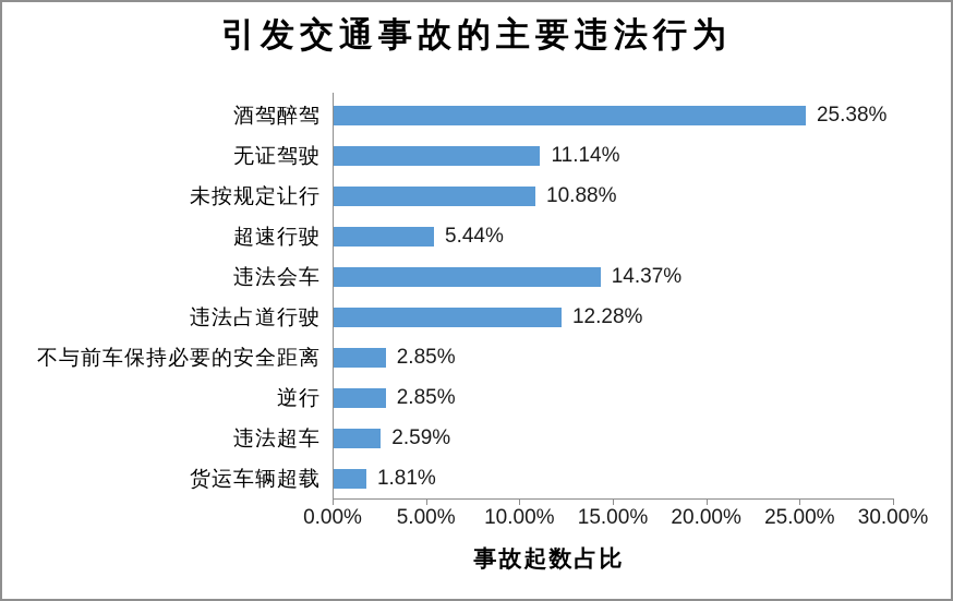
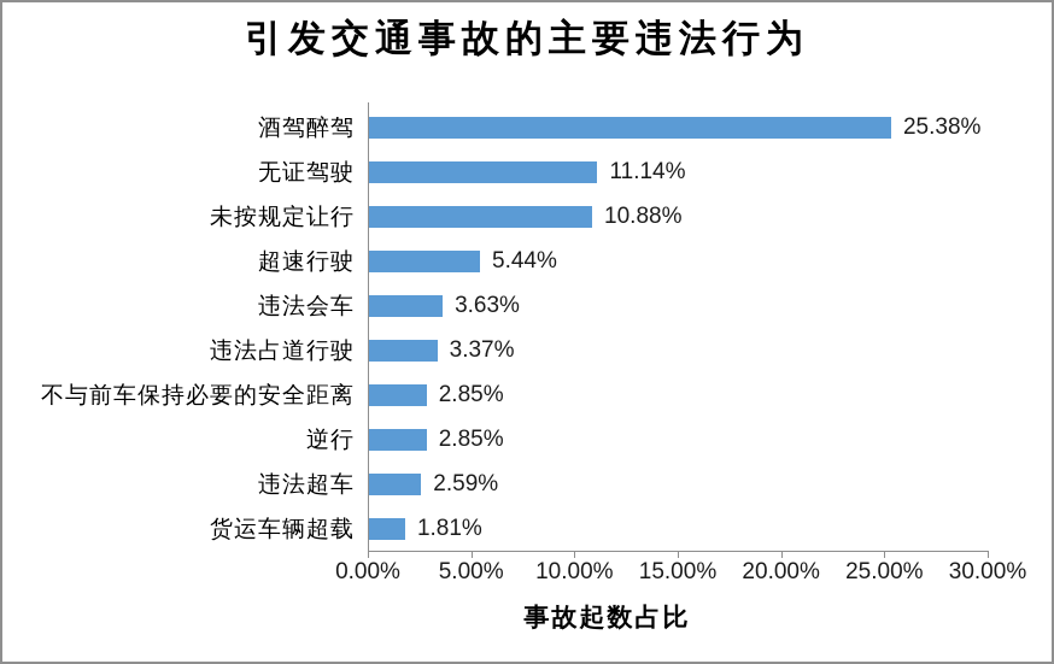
违法会车: 14.37% -> 3.63%
违法占道行驶: 12.28% -> 3.37%
